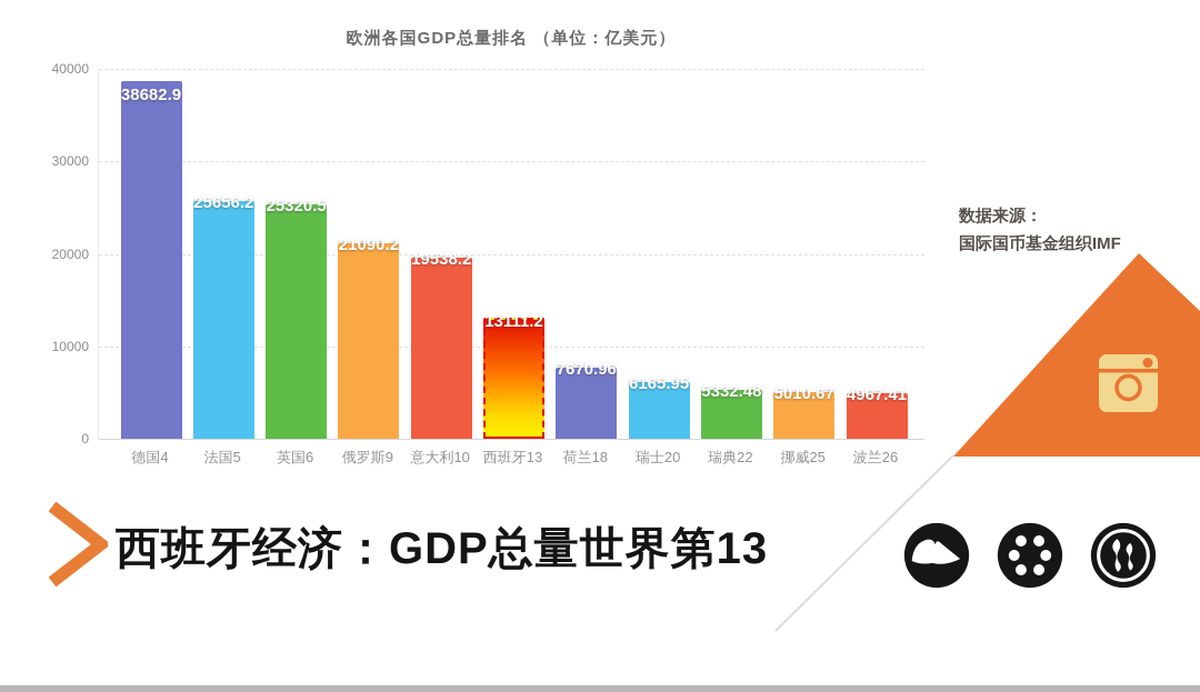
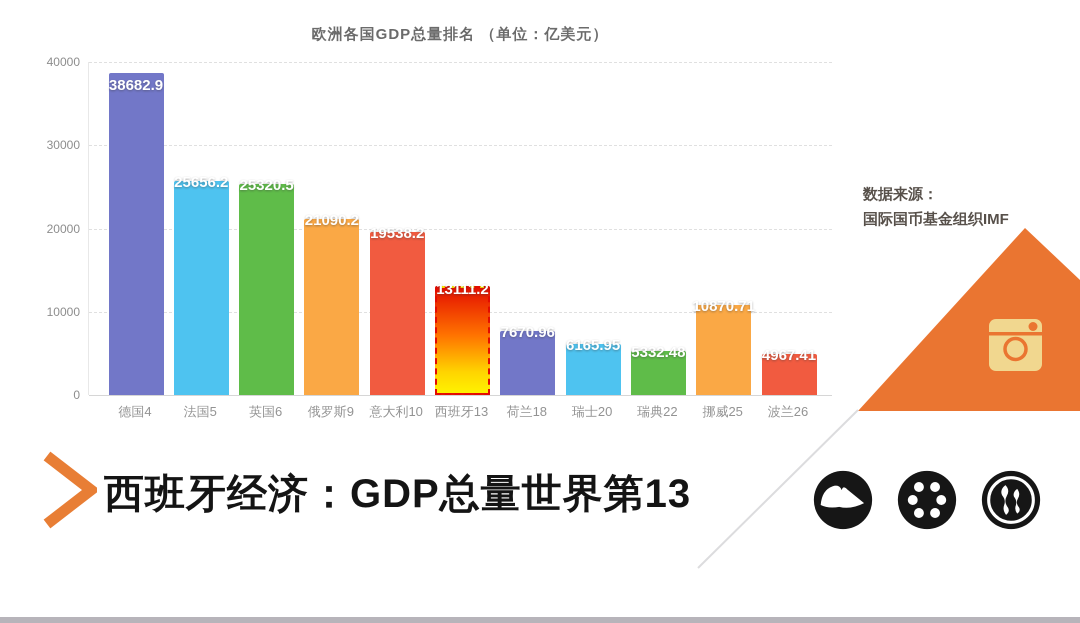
挪威25: 5010.67 -> 10870.71
